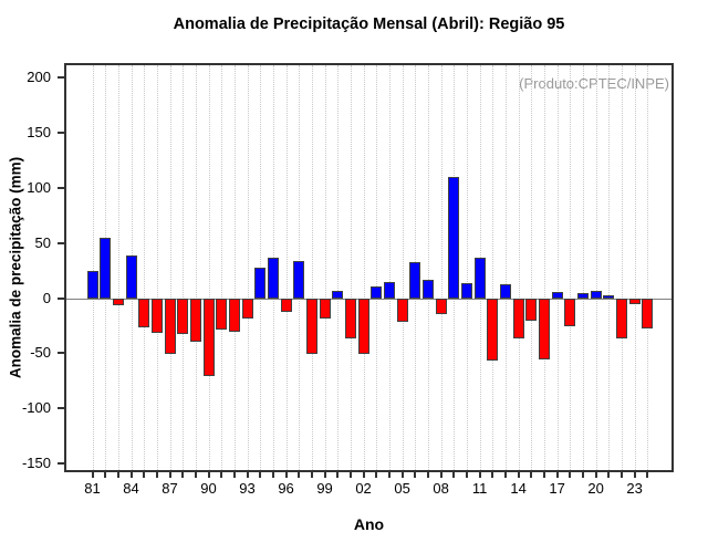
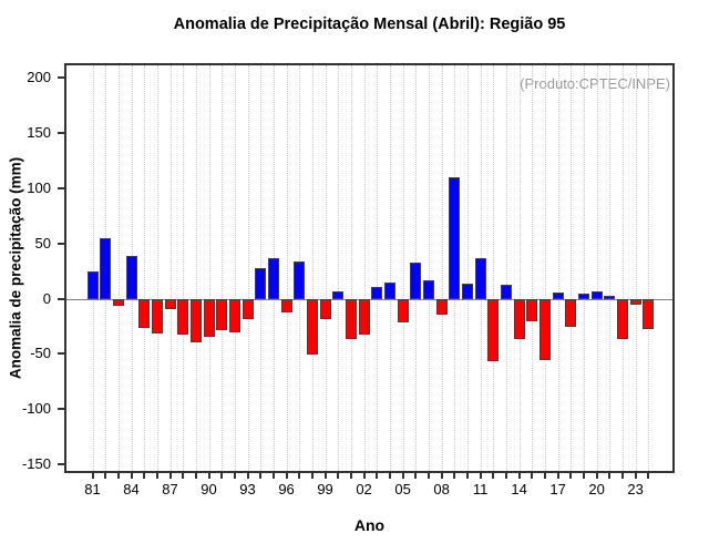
87: -50 -> -10
90: -70 -> -30
02: -50 -> -30
